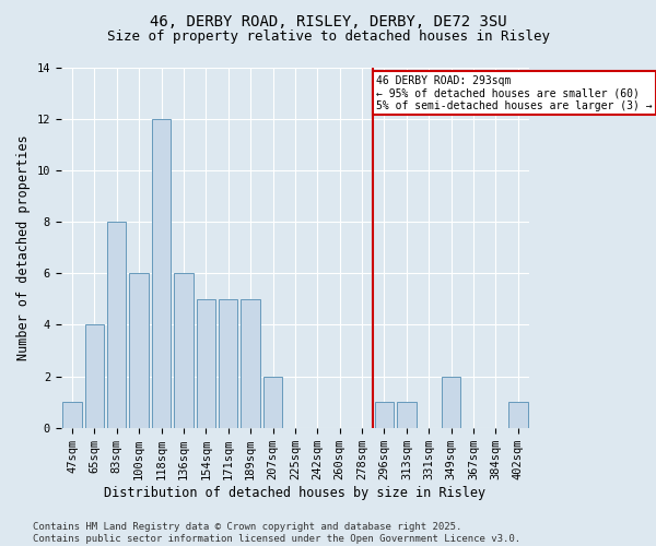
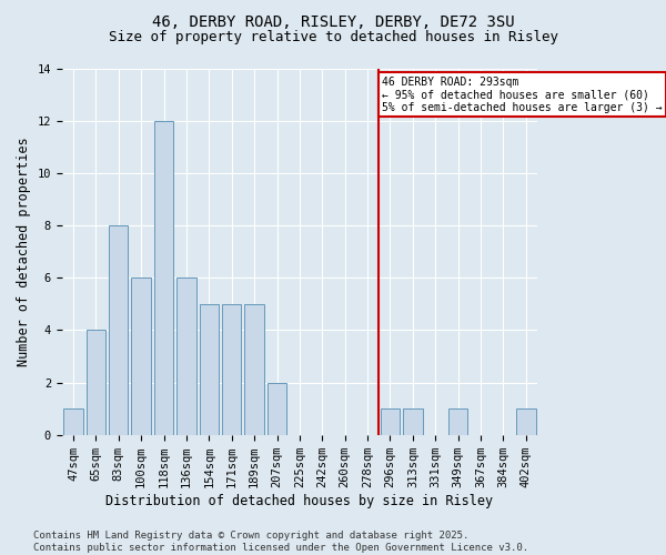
349sqm: 2 -> 1
